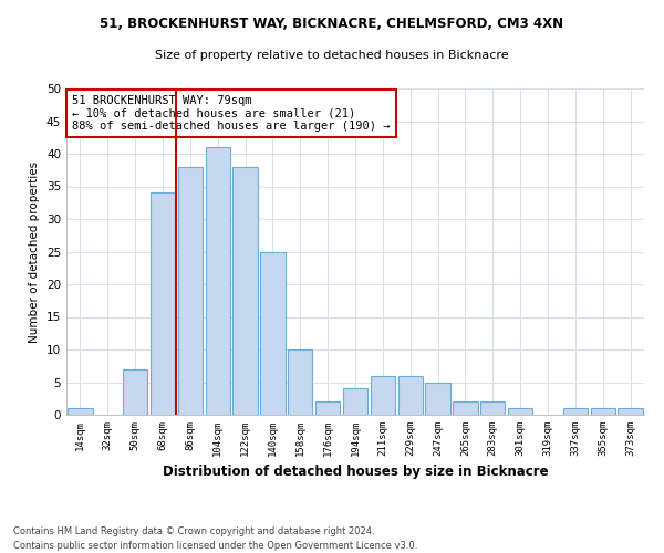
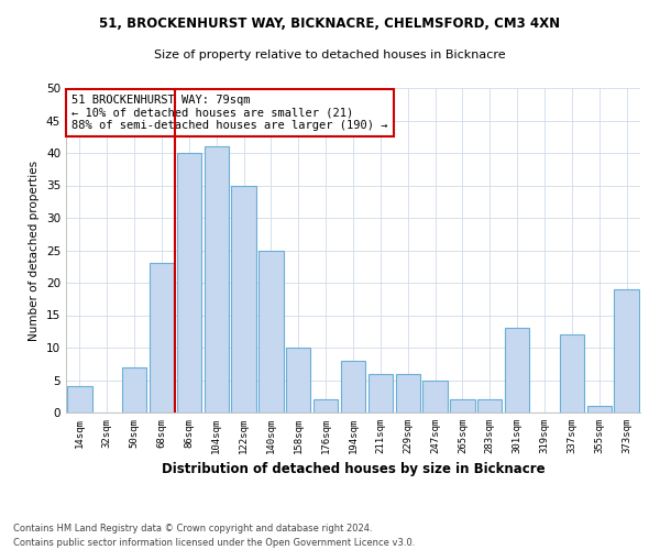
14sqm: 1 -> 4
68sqm: 34 -> 23
86sqm: 38 -> 40
122sqm: 38 -> 35
194sqm: 4 -> 8
301sqm: 1 -> 13
337sqm: 1 -> 12
373sqm: 1 -> 19
